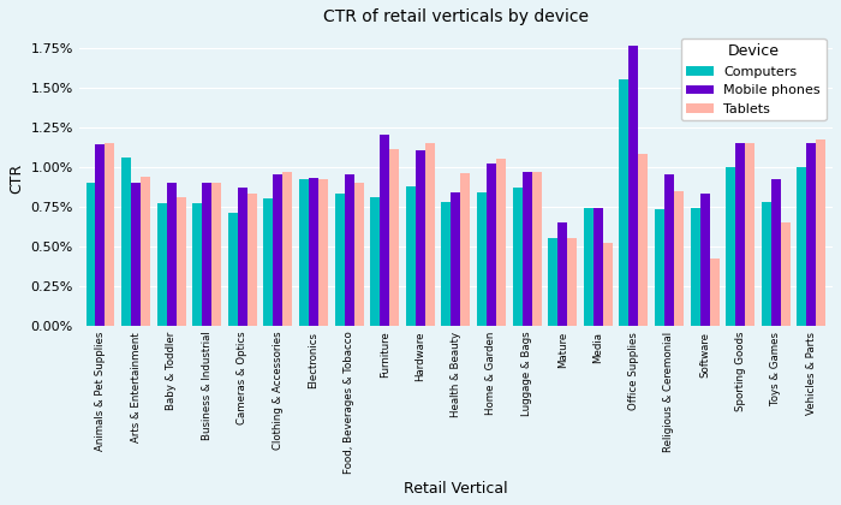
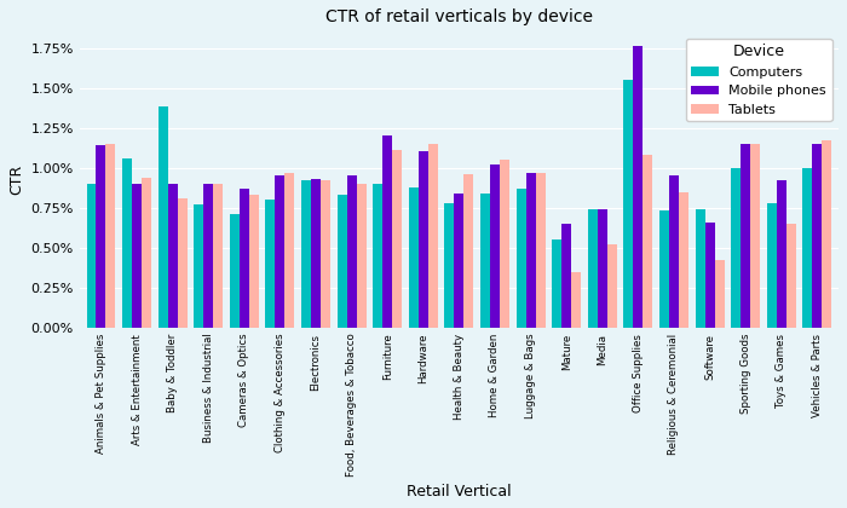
Computers/Baby & Toddler: 0.77% -> 1.38%
Computers/Furniture: 0.81% -> 0.90%
Tablets/Mature: 0.55% -> 0.35%
Mobile phones/Software: 0.83% -> 0.66%
